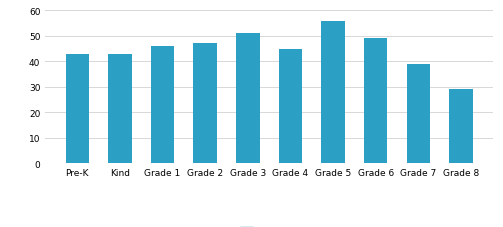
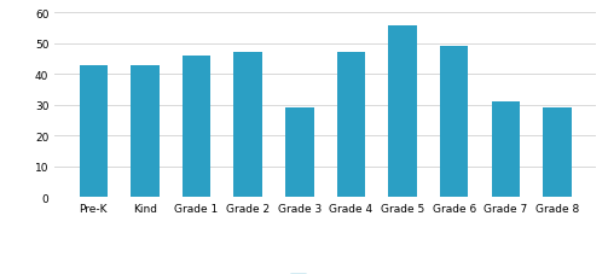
Grade 3: 51 -> 29
Grade 4: 45 -> 47
Grade 7: 39 -> 31
